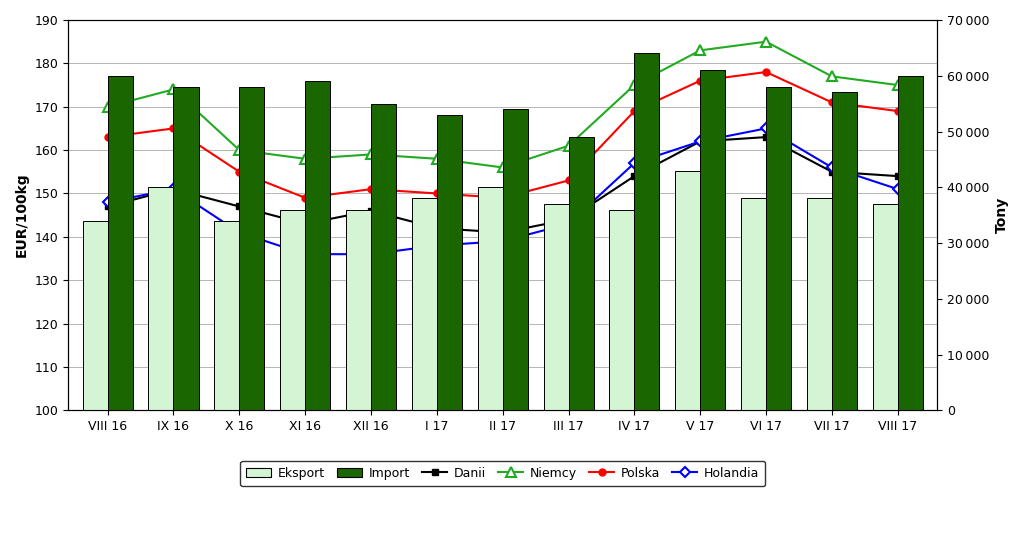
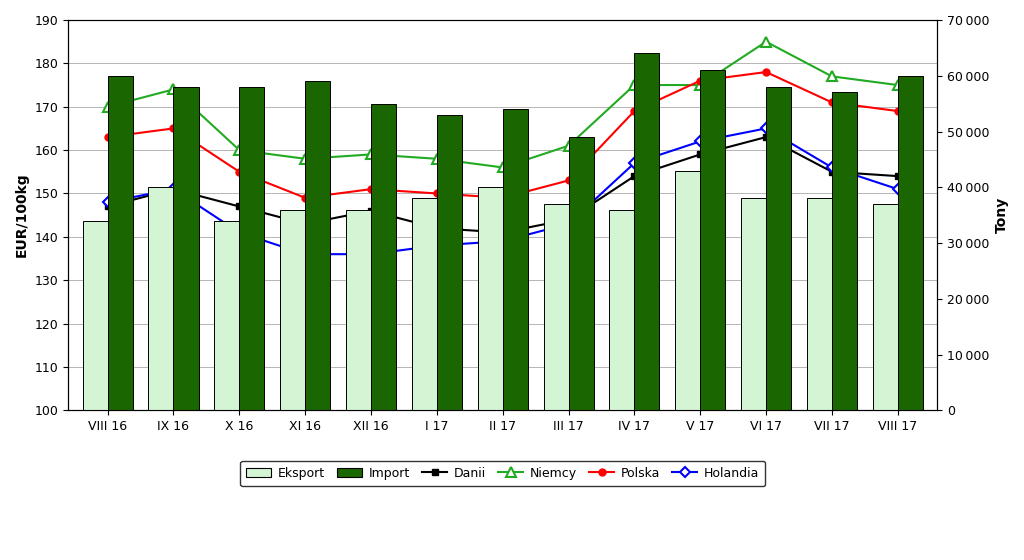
Danii/V 17: 162 -> 159
Niemcy/V 17: 183 -> 175
